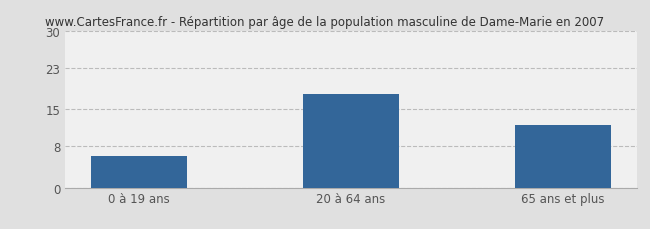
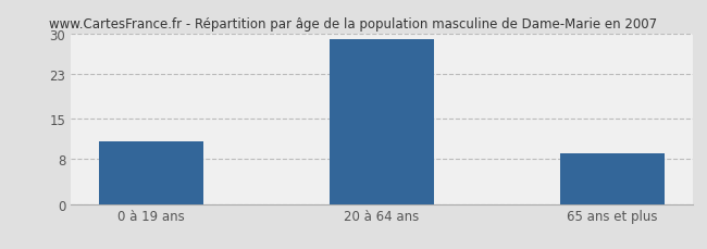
0 à 19 ans: 6 -> 11
20 à 64 ans: 18 -> 29
65 ans et plus: 12 -> 9
